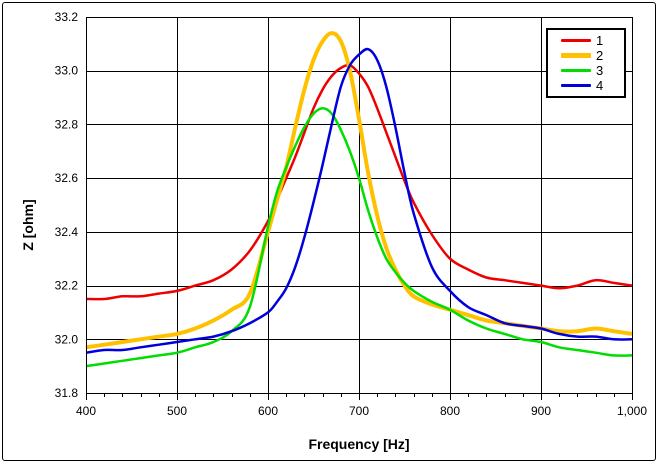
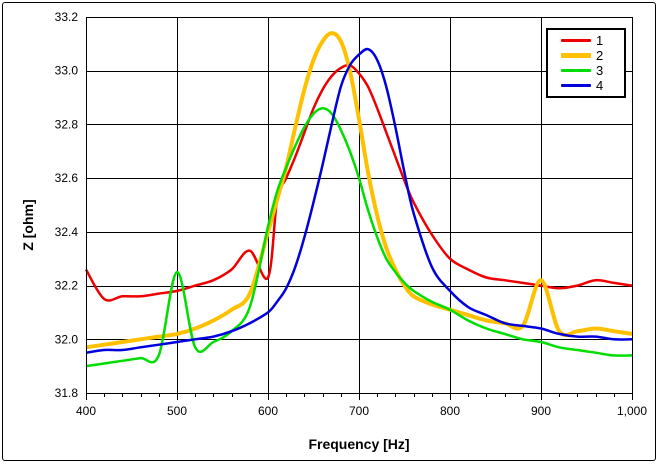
1/400: 32.15 -> 32.26
3/500: 31.95 -> 32.25
1/600: 32.44 -> 32.23
2/900: 32.04 -> 32.22
